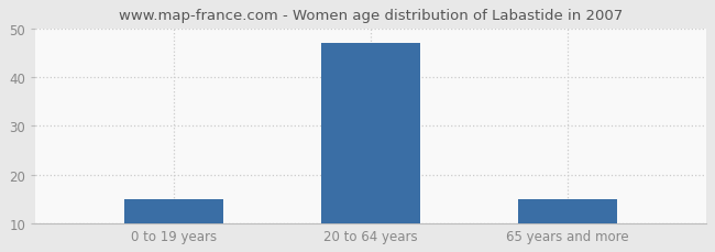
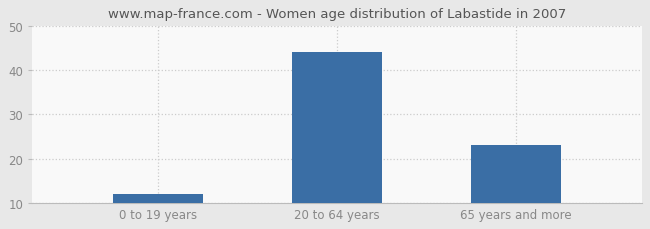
0 to 19 years: 15 -> 12
20 to 64 years: 47 -> 44
65 years and more: 15 -> 23
